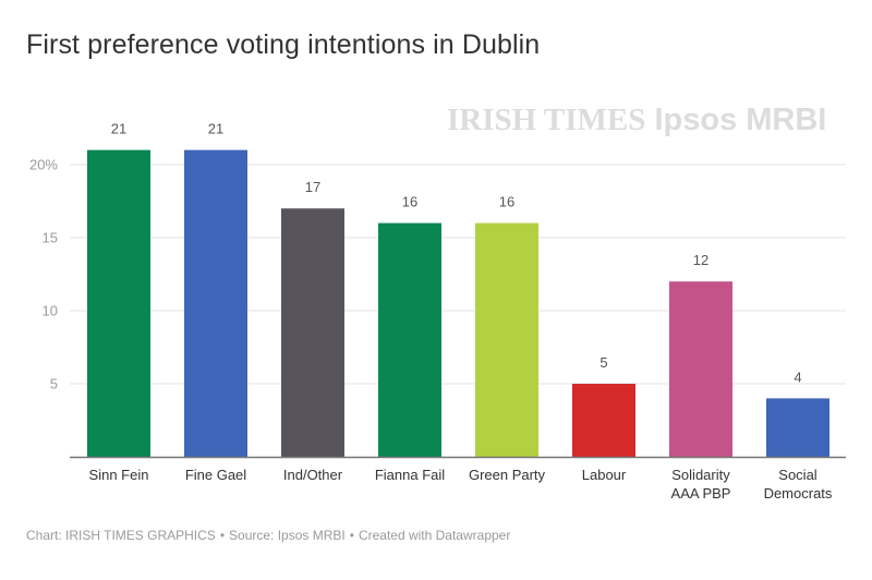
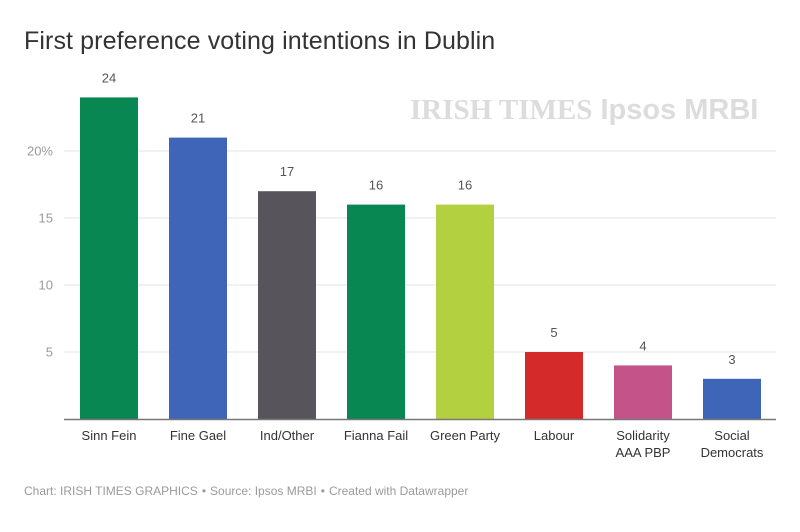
Sinn Fein: 21 -> 24
Solidarity AAA PBP: 12 -> 4
Social Democrats: 4 -> 3
